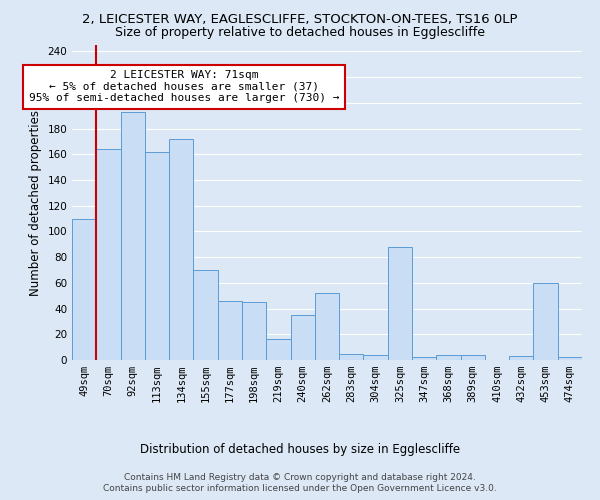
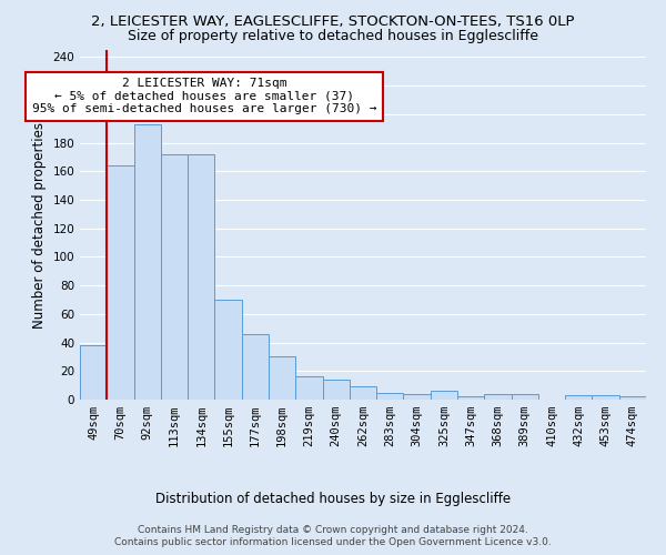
49sqm: 110 -> 38
113sqm: 162 -> 172
198sqm: 45 -> 30
240sqm: 35 -> 14
262sqm: 52 -> 9
325sqm: 88 -> 6
453sqm: 60 -> 3
